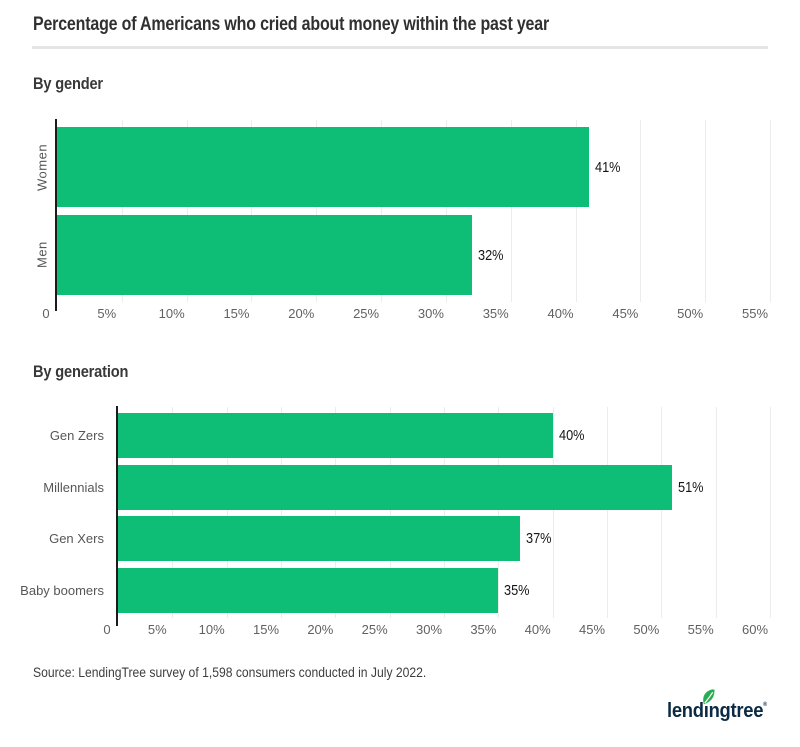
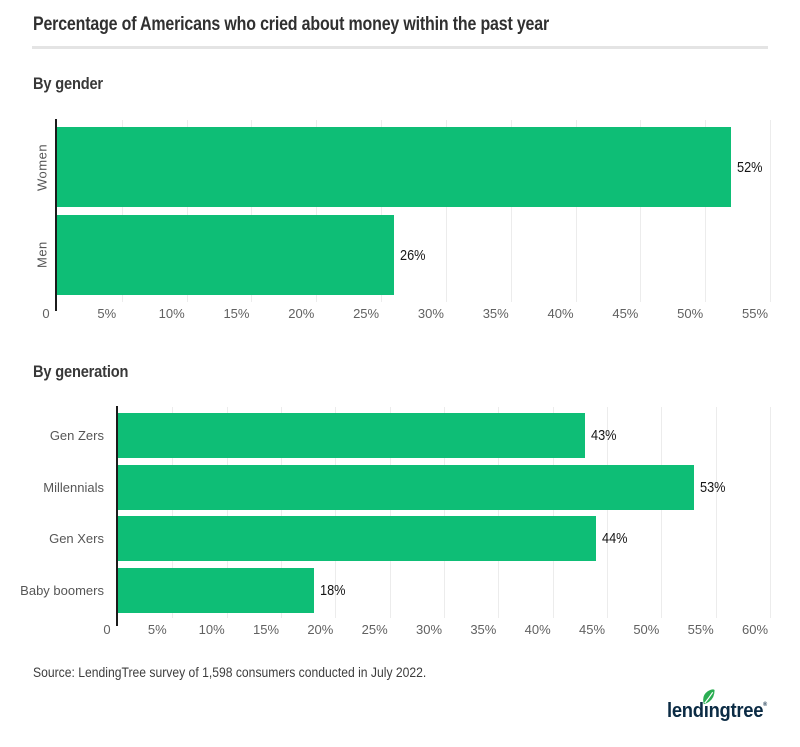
By gender/Women: 41% -> 52%
By gender/Men: 32% -> 26%
By generation/Gen Zers: 40% -> 43%
By generation/Millennials: 51% -> 53%
By generation/Gen Xers: 37% -> 44%
By generation/Baby boomers: 35% -> 18%
